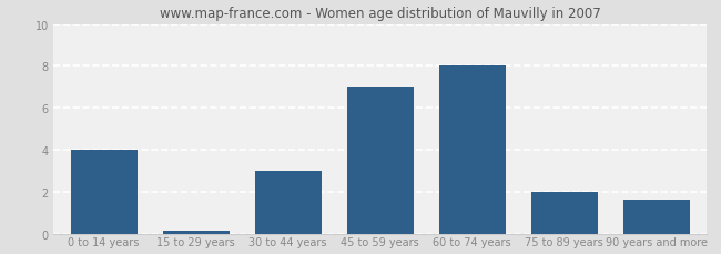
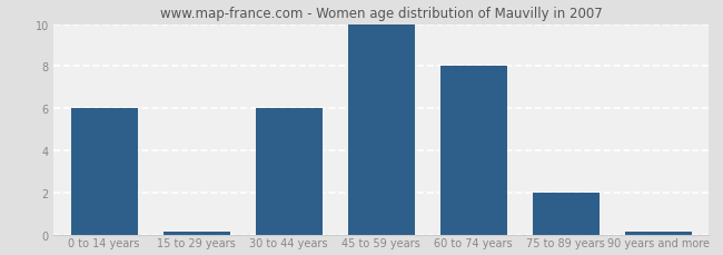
0 to 14 years: 4.0 -> 6.0
30 to 44 years: 3.0 -> 6.0
45 to 59 years: 7.0 -> 10.0
90 years and more: 1.6 -> 0.1
